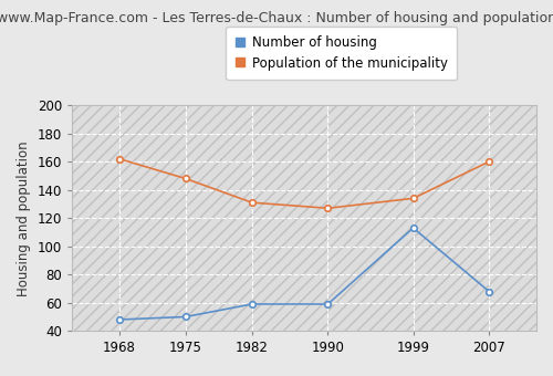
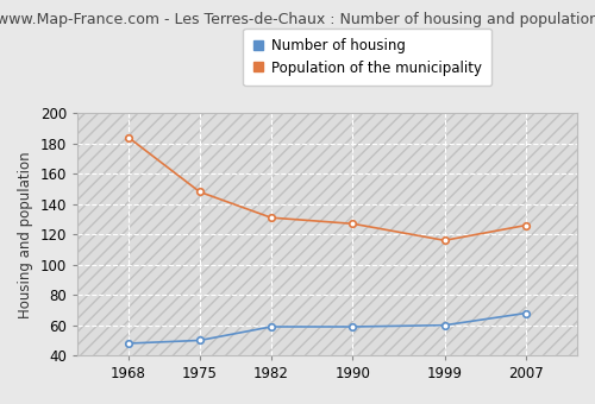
Population of the municipality/1968: 162 -> 184
Number of housing/1999: 113 -> 60
Population of the municipality/1999: 134 -> 116
Population of the municipality/2007: 160 -> 126
